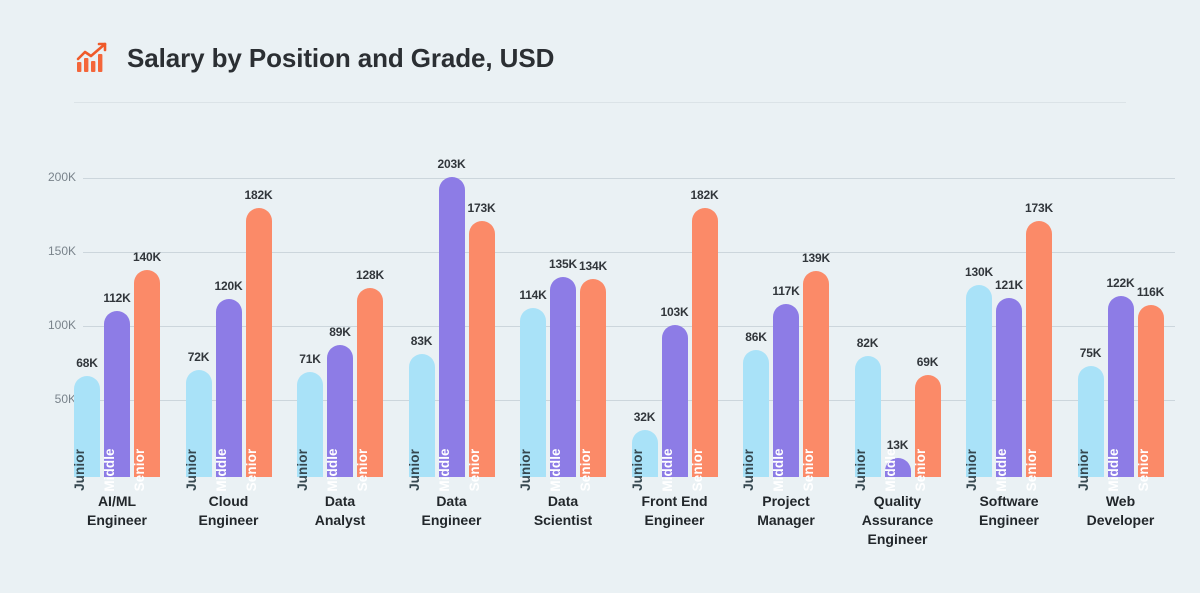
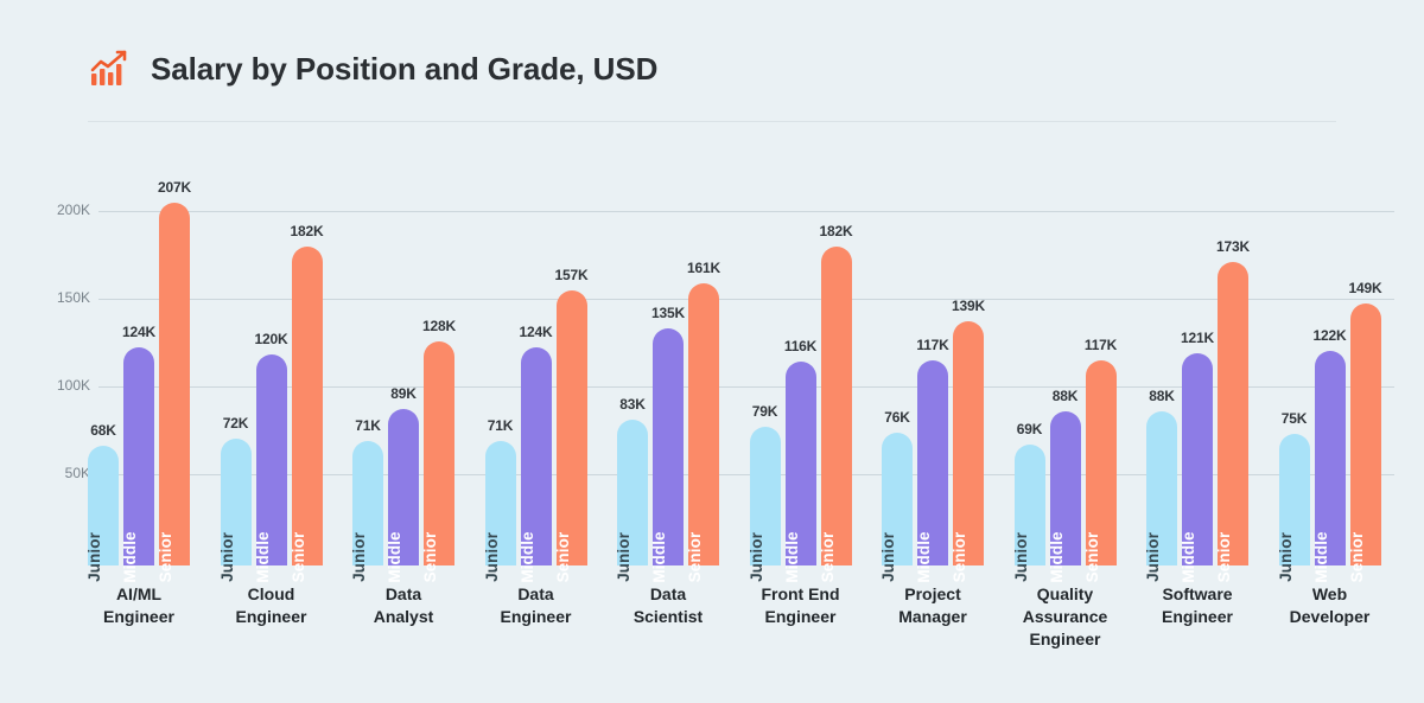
Middle/AI/ML Engineer: 112K -> 124K
Senior/AI/ML Engineer: 140K -> 207K
Junior/Data Engineer: 83K -> 71K
Middle/Data Engineer: 203K -> 124K
Senior/Data Engineer: 173K -> 157K
Junior/Data Scientist: 114K -> 83K
Senior/Data Scientist: 134K -> 161K
Junior/Front End Engineer: 32K -> 79K
Middle/Front End Engineer: 103K -> 116K
Junior/Project Manager: 86K -> 76K
Junior/Quality Assurance Engineer: 82K -> 69K
Middle/Quality Assurance Engineer: 13K -> 88K
Senior/Quality Assurance Engineer: 69K -> 117K
Junior/Software Engineer: 130K -> 88K
Senior/Web Developer: 116K -> 149K
